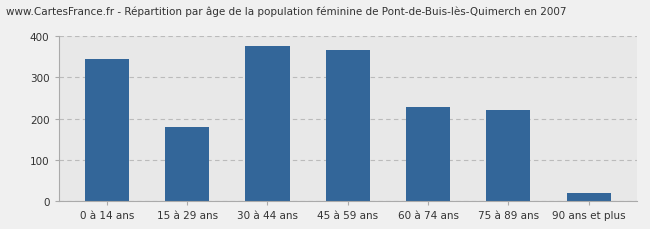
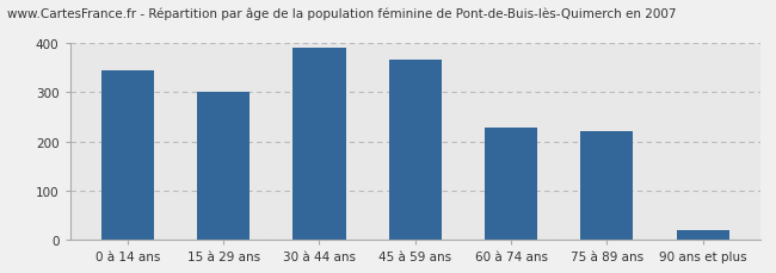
15 à 29 ans: 180 -> 300
30 à 44 ans: 375 -> 390
